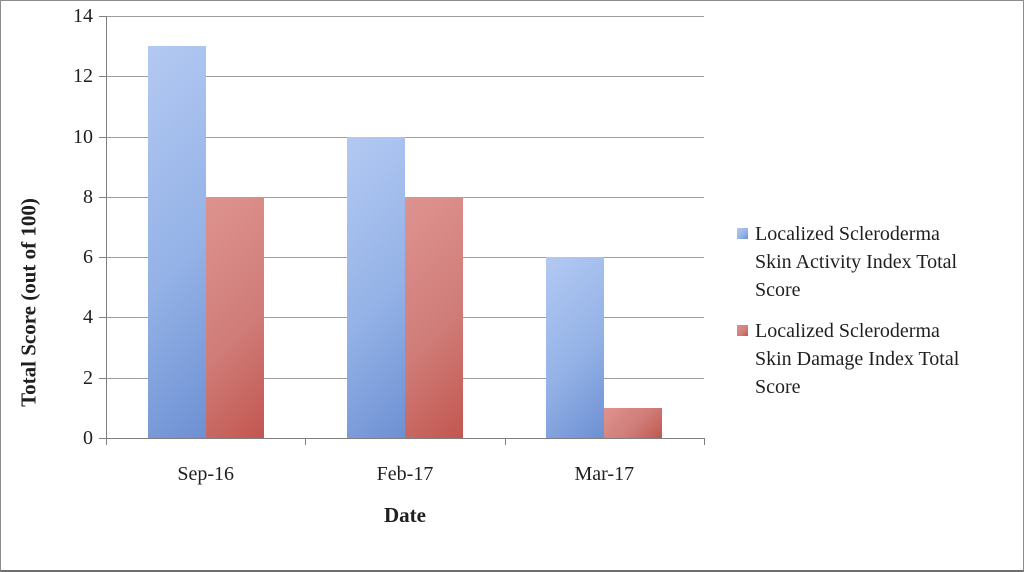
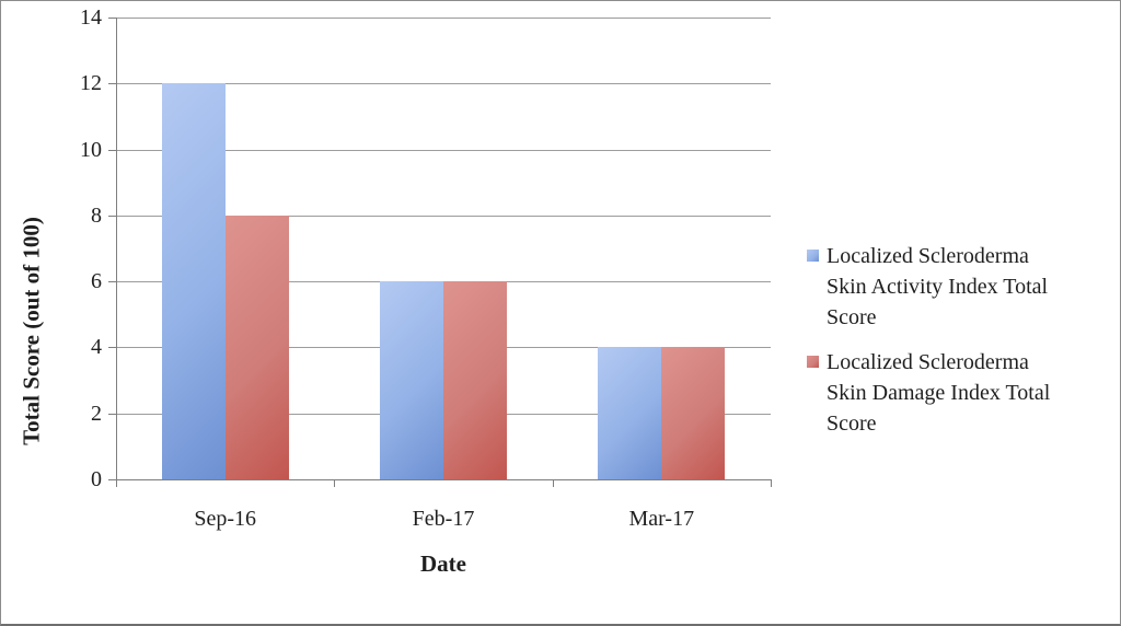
Localized Scleroderma Skin Activity Index Total Score/Sep-16: 13 -> 12
Localized Scleroderma Skin Activity Index Total Score/Feb-17: 10 -> 6
Localized Scleroderma Skin Damage Index Total Score/Feb-17: 8 -> 6
Localized Scleroderma Skin Activity Index Total Score/Mar-17: 6 -> 4
Localized Scleroderma Skin Damage Index Total Score/Mar-17: 1 -> 4
